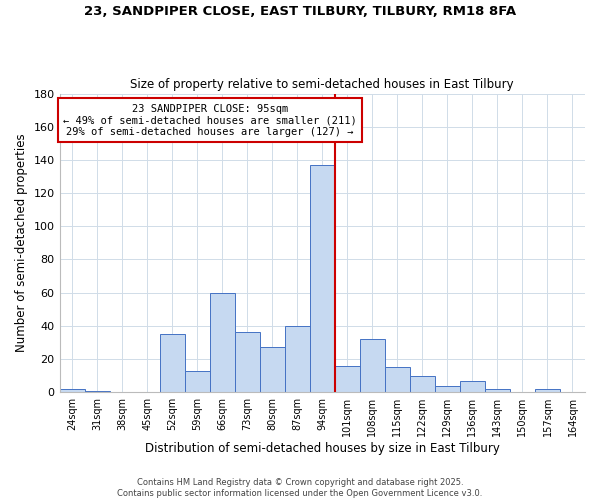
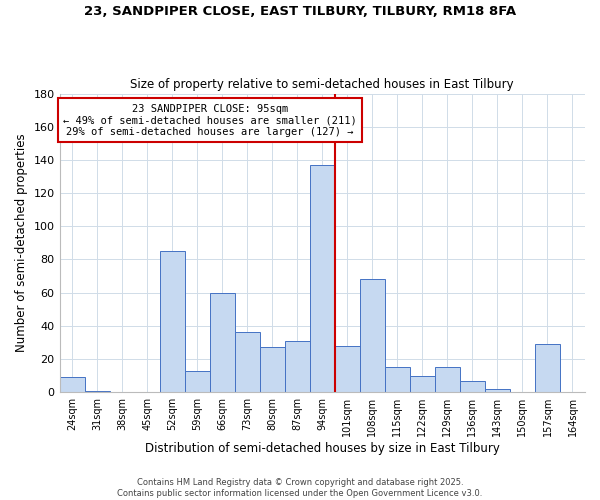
24sqm: 2 -> 9
52sqm: 35 -> 85
87sqm: 40 -> 31
101sqm: 16 -> 28
108sqm: 32 -> 68
129sqm: 4 -> 15
157sqm: 2 -> 29
